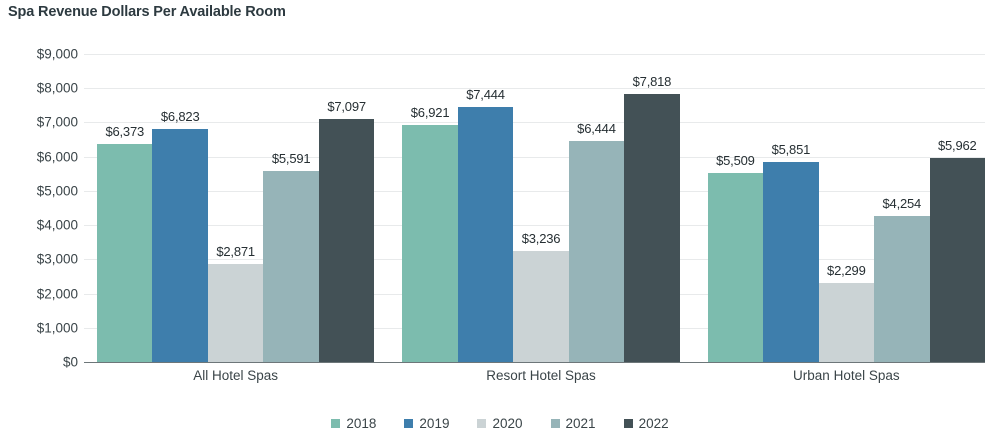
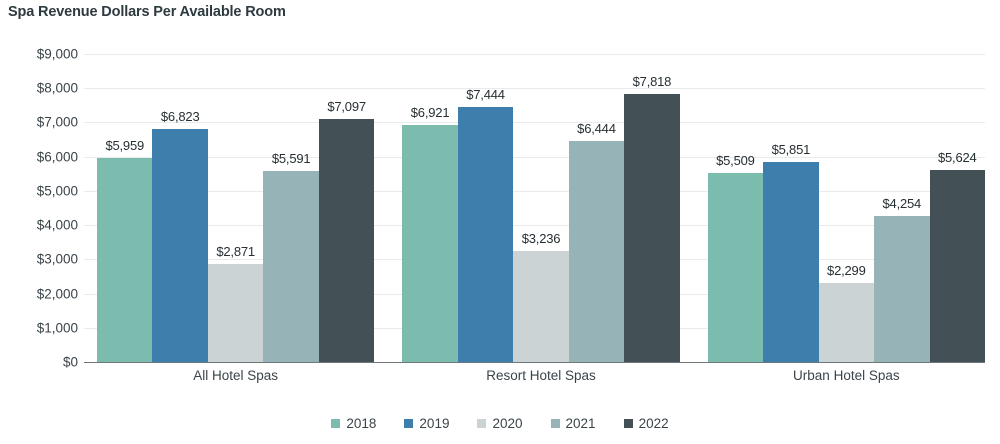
2018/All Hotel Spas: $6,373 -> $5,959
2022/Urban Hotel Spas: $5,962 -> $5,624
